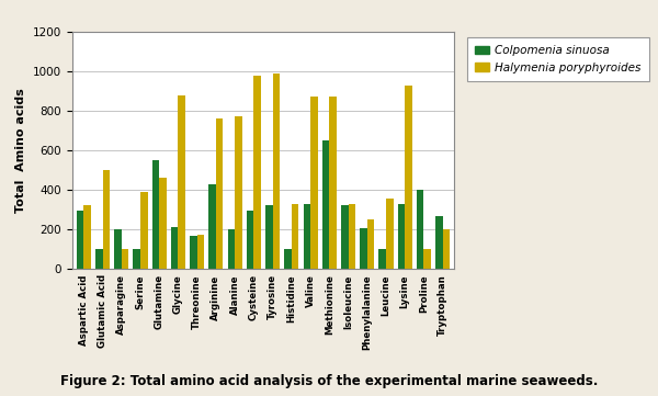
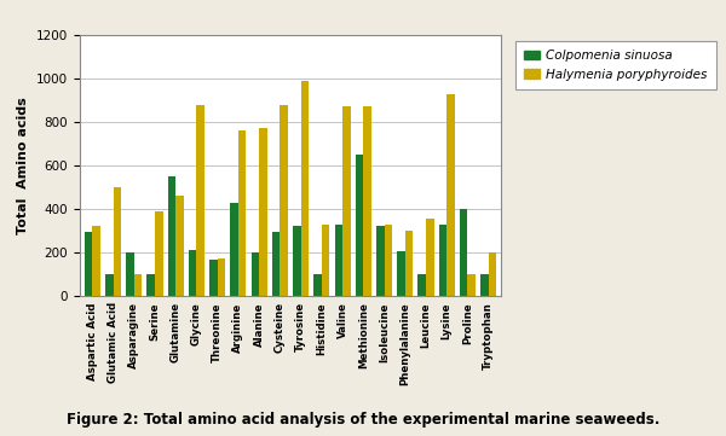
Halymenia poryphyroides/Cysteine: 980 -> 880
Halymenia poryphyroides/Phenylalanine: 250 -> 300
Colpomenia sinuosa/Tryptophan: 270 -> 100
